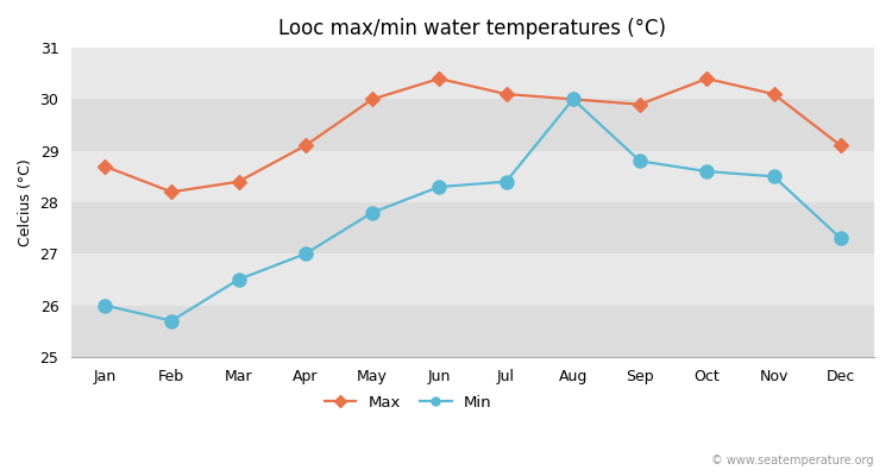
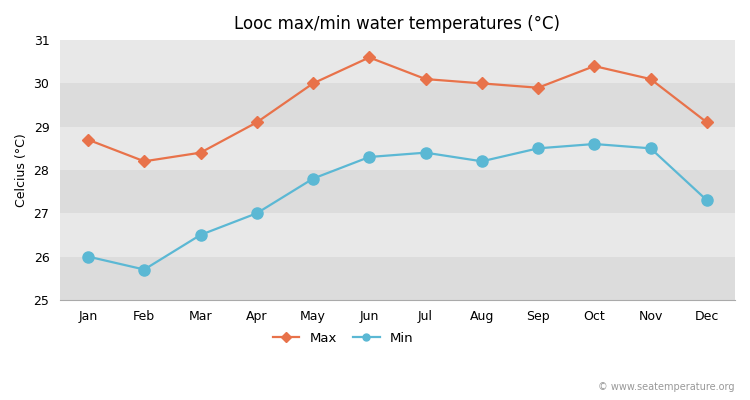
Max/Jun: 30.4 -> 30.6
Min/Aug: 30.0 -> 28.2
Min/Sep: 28.8 -> 28.5
